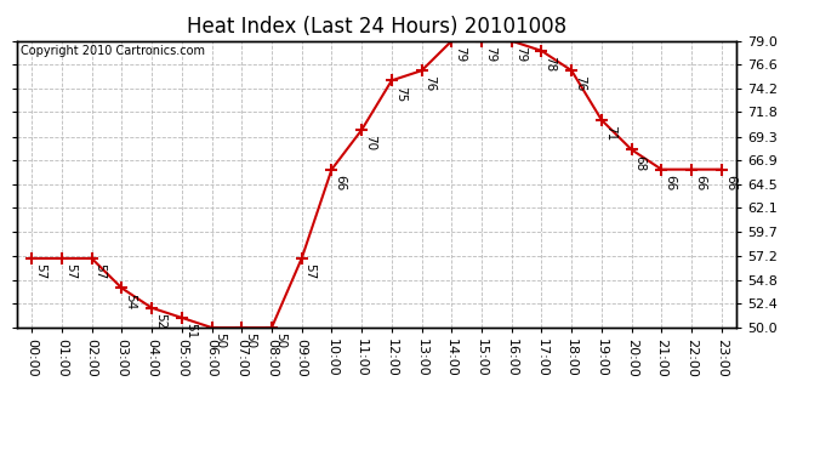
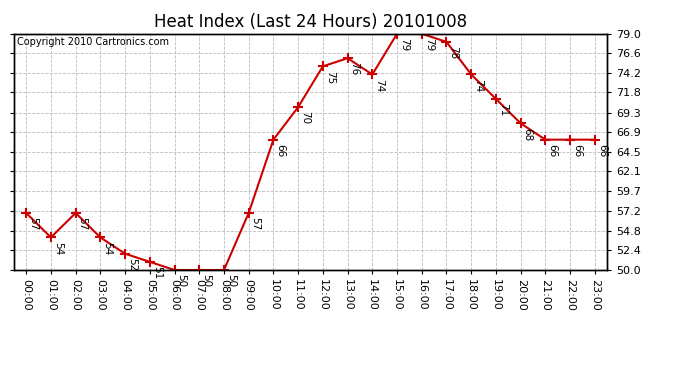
01:00: 57 -> 54
14:00: 79 -> 74
18:00: 76 -> 74
